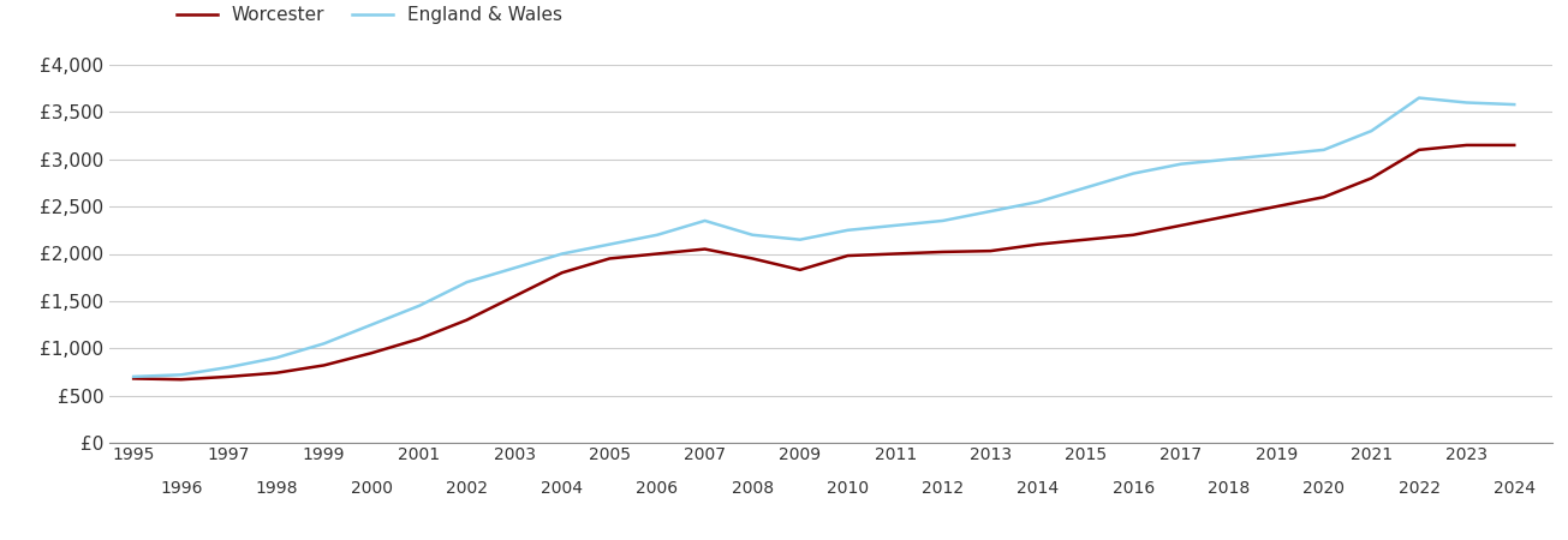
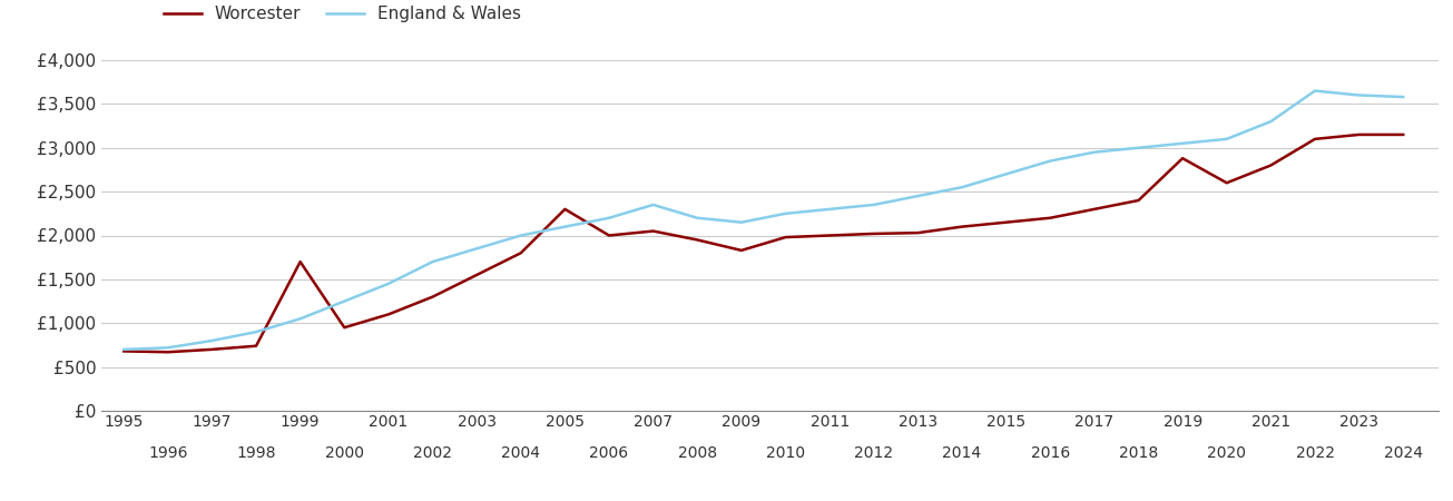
Worcester/1999: £820 -> £1,700
Worcester/2005: £1,950 -> £2,300
Worcester/2019: £2,500 -> £2,880
